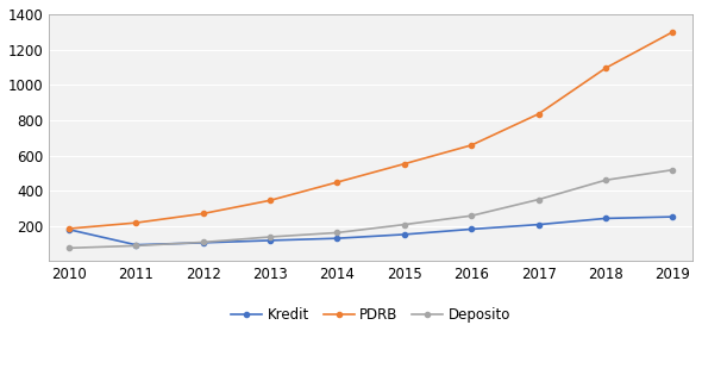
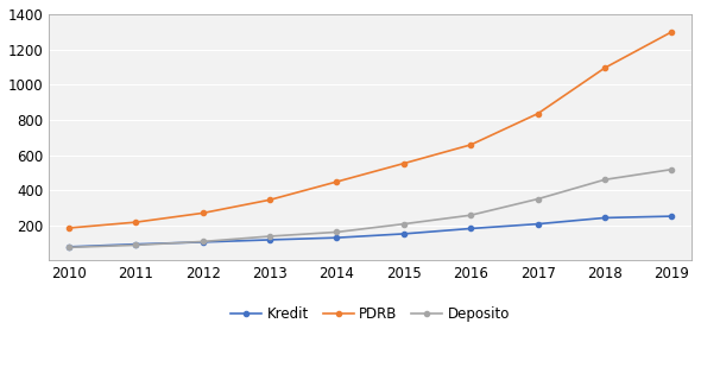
Kredit/2010: 180 -> 80
